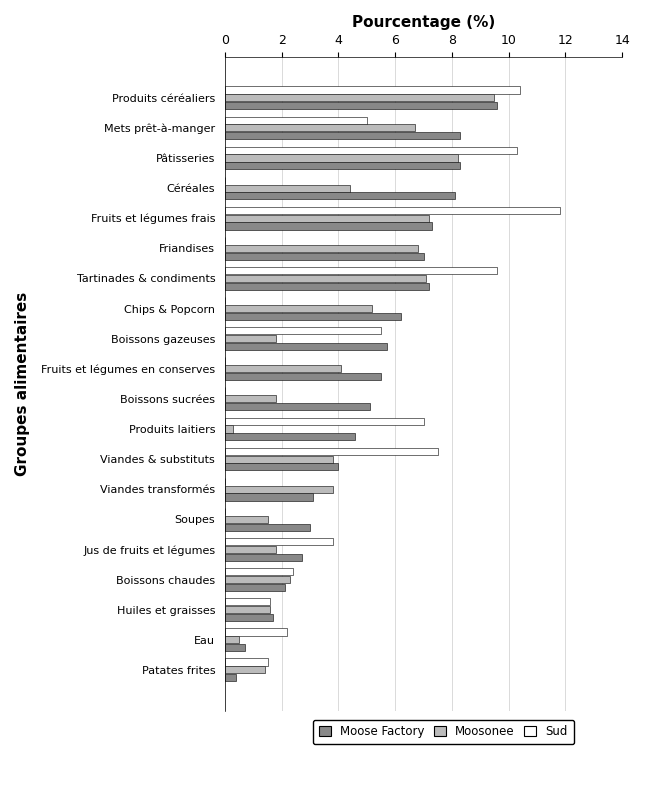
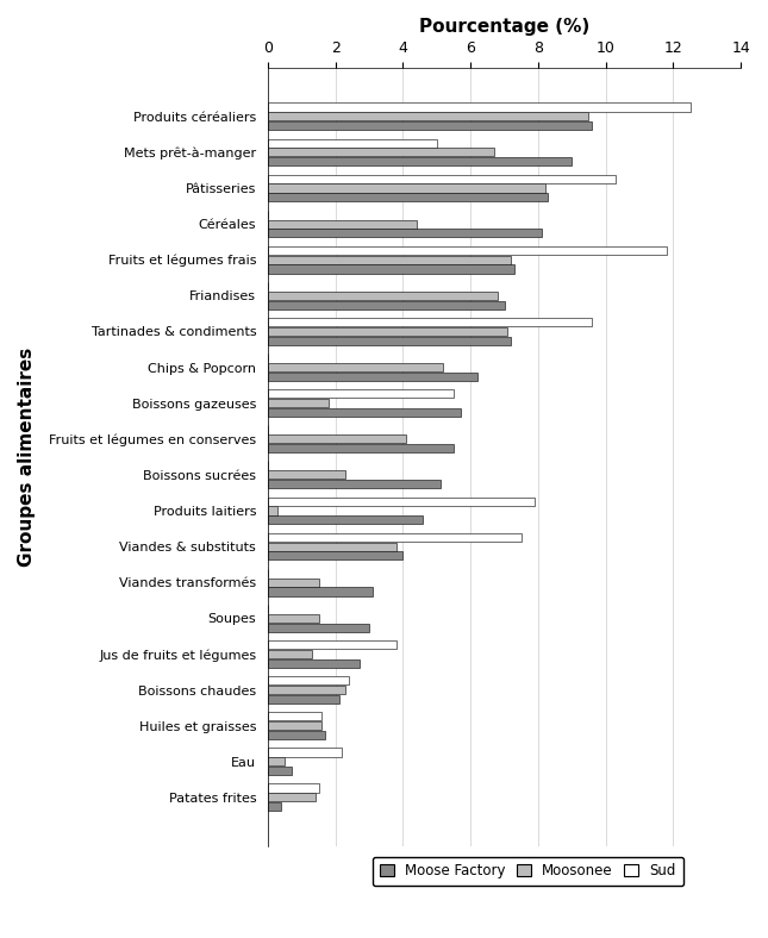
Sud/Produits céréaliers: 10.4 -> 12.5
Moose Factory/Mets prêt-à-manger: 8.3 -> 9.0
Moosonee/Boissons sucrées: 1.8 -> 2.3
Sud/Produits laitiers: 7.0 -> 7.9
Moosonee/Viandes transformés: 3.8 -> 1.5
Moosonee/Jus de fruits et légumes: 1.8 -> 1.3
